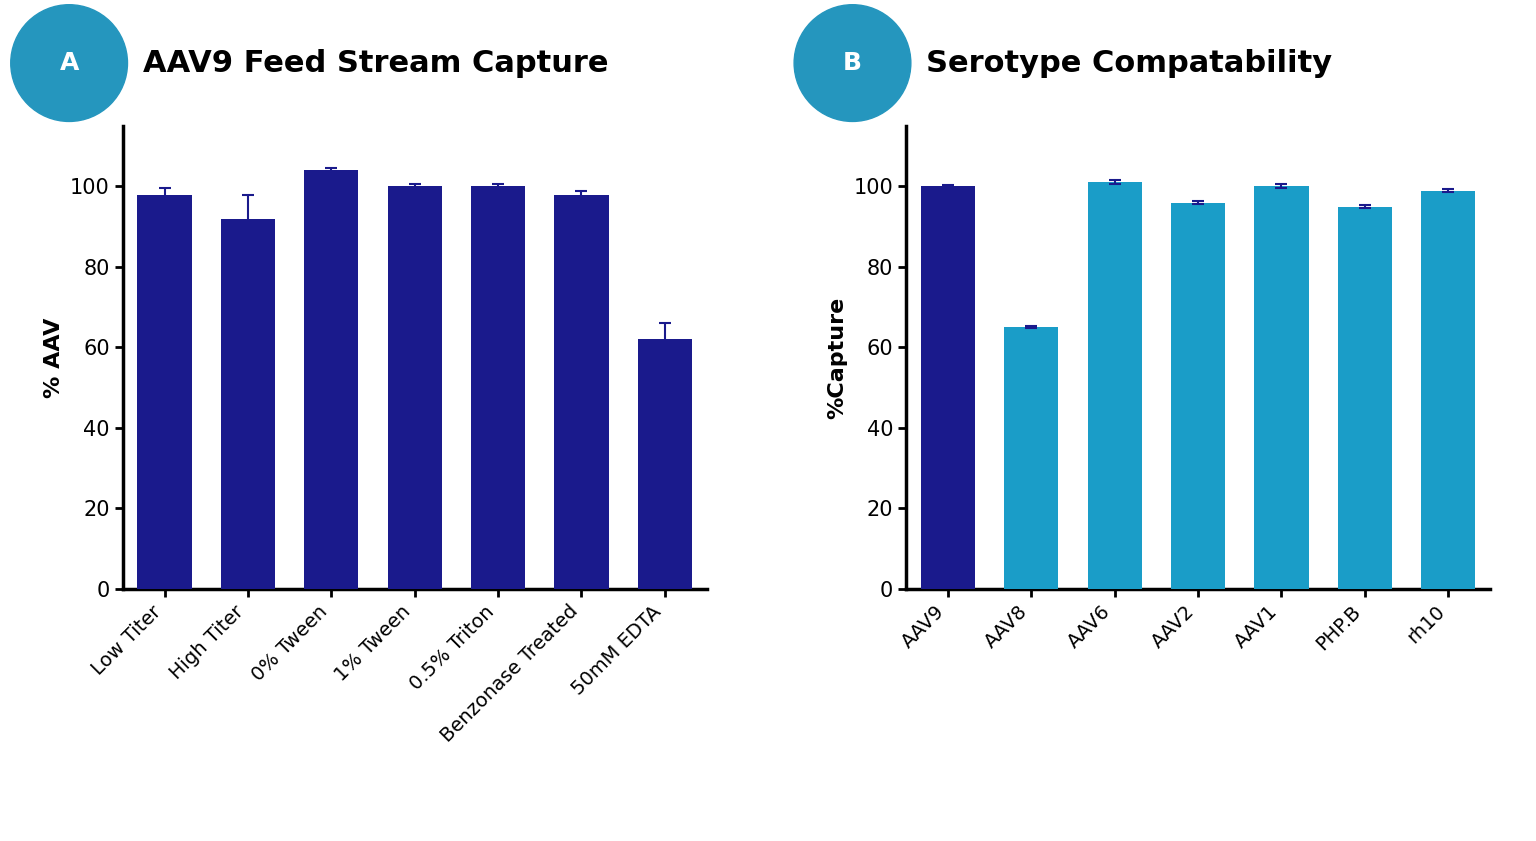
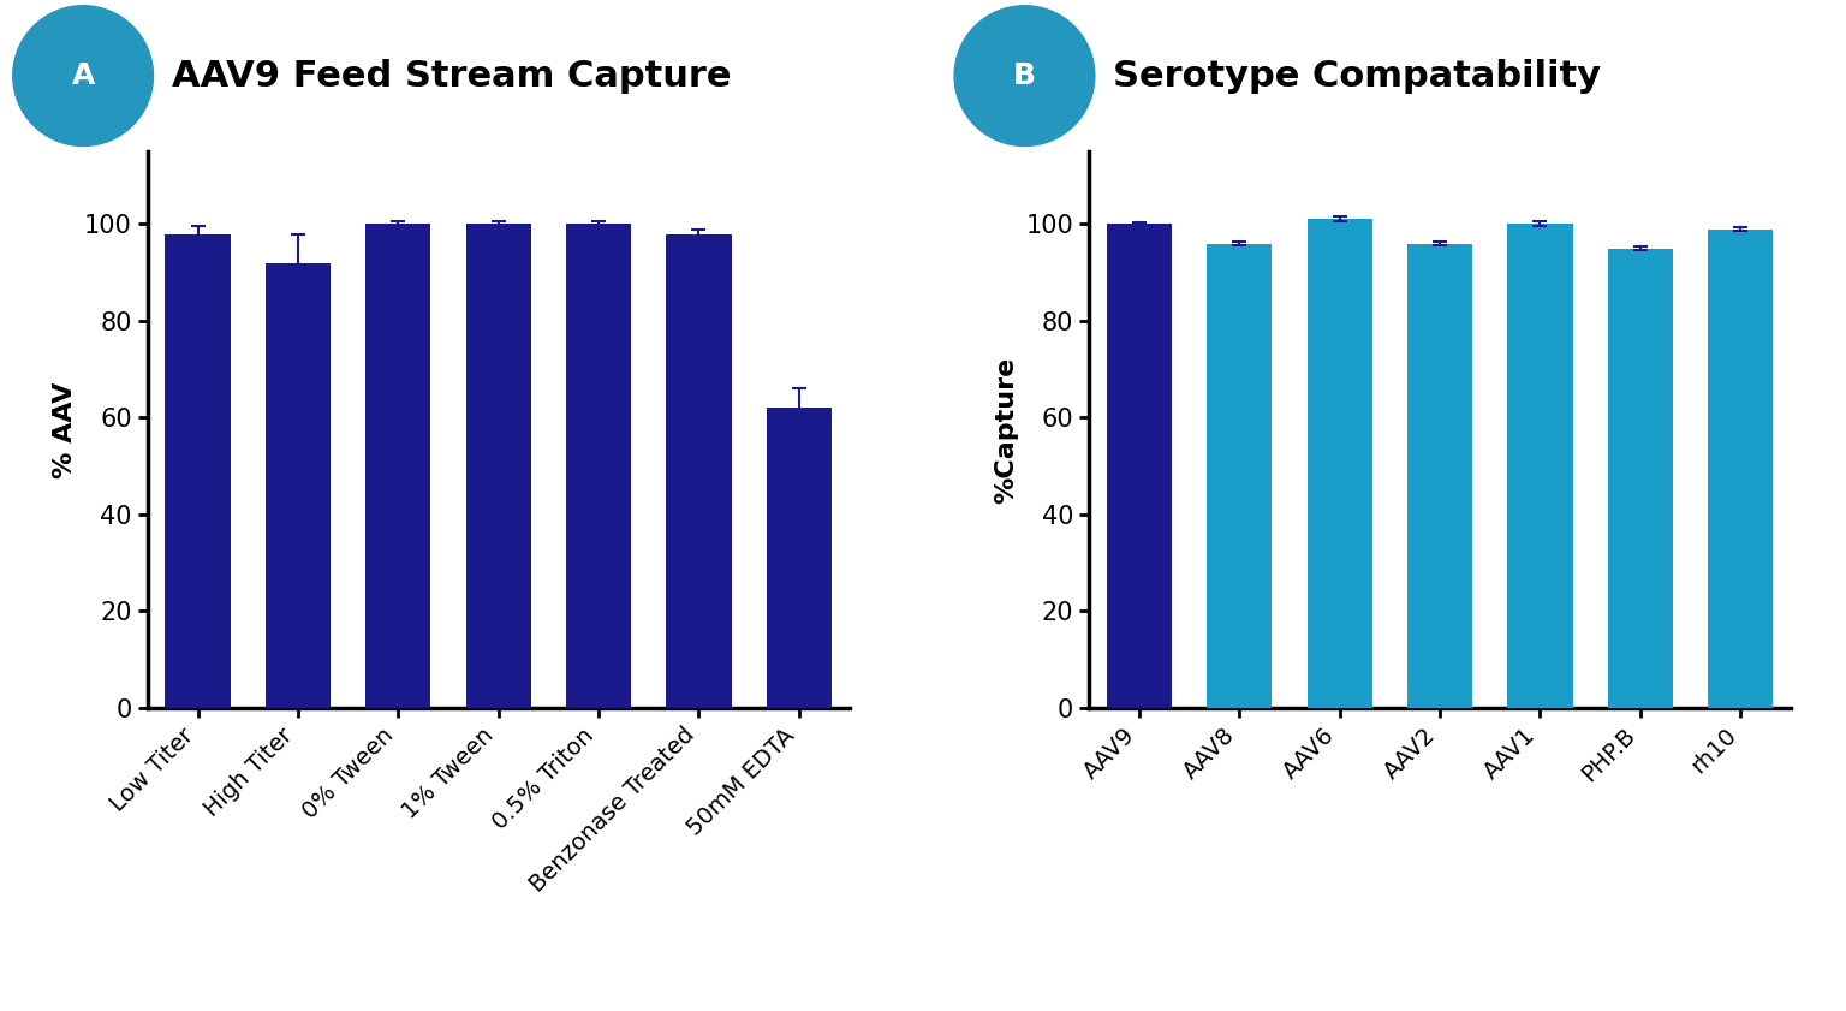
0% Tween: 104 -> 100
AAV8: 65 -> 96
